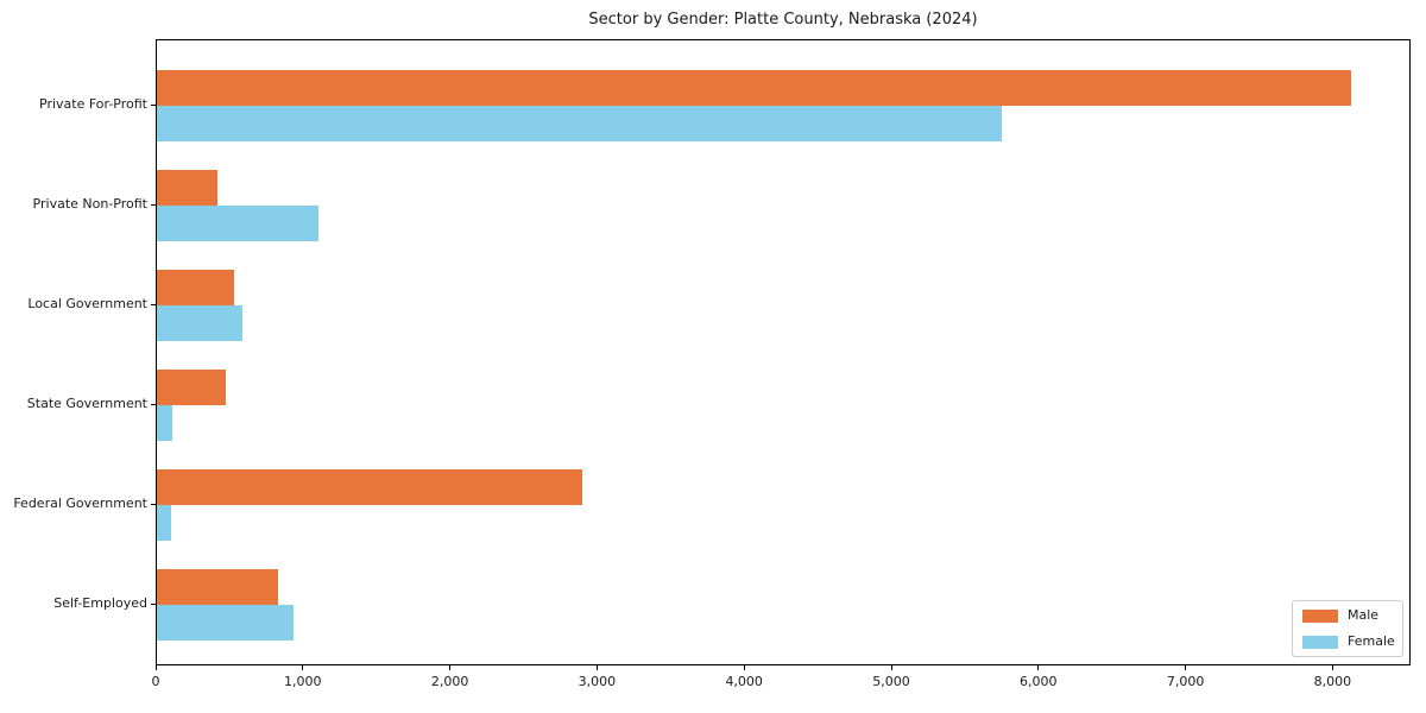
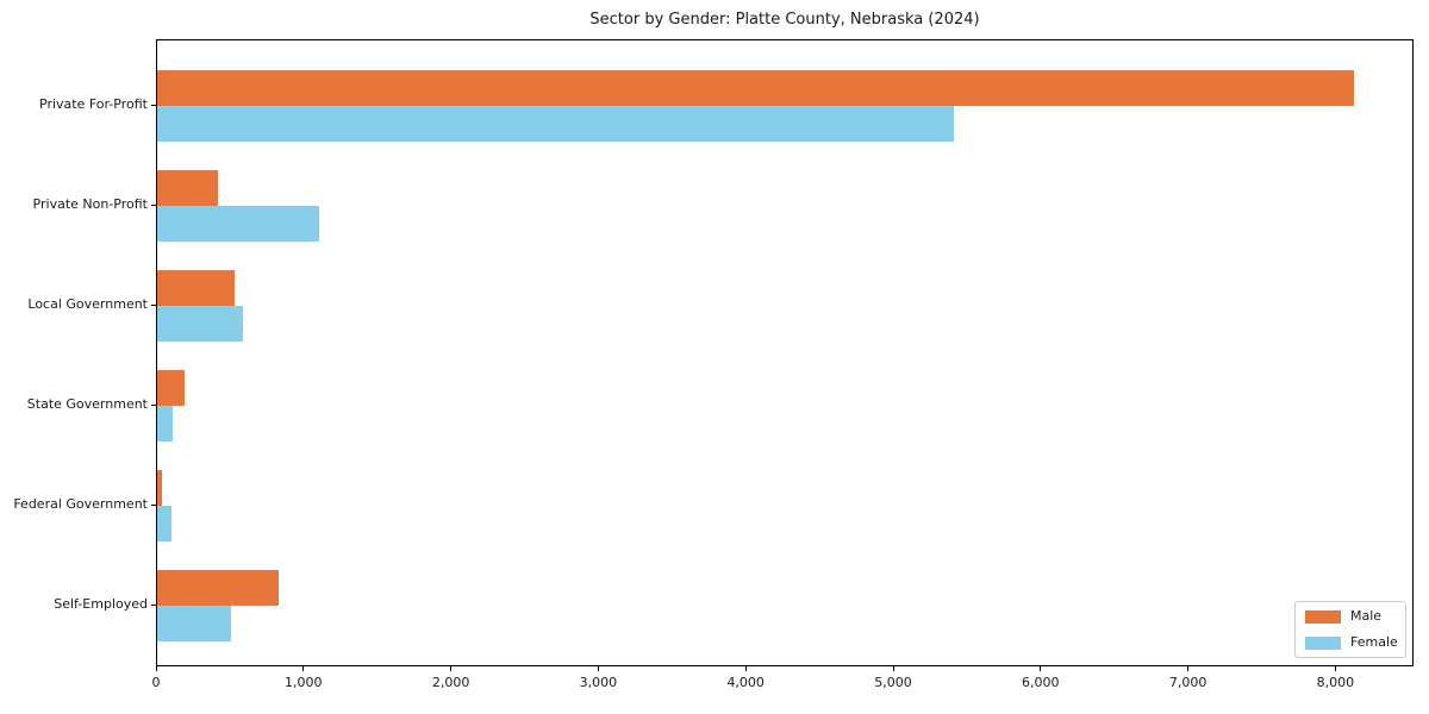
Female/Private For-Profit: 5740 -> 5400
Male/State Government: 470 -> 180
Male/Federal Government: 2890 -> 30
Female/Self-Employed: 930 -> 500
